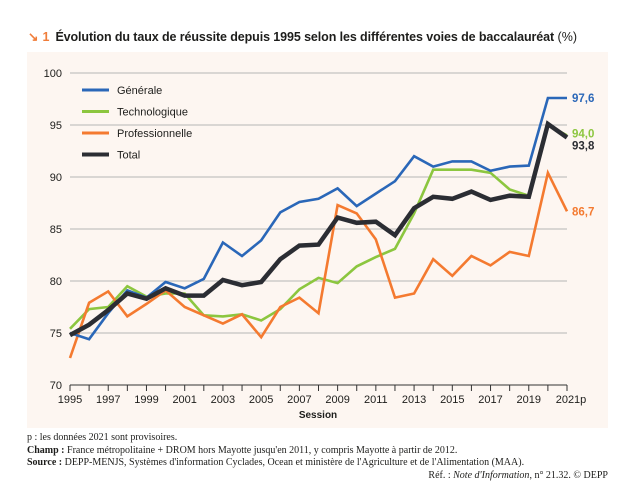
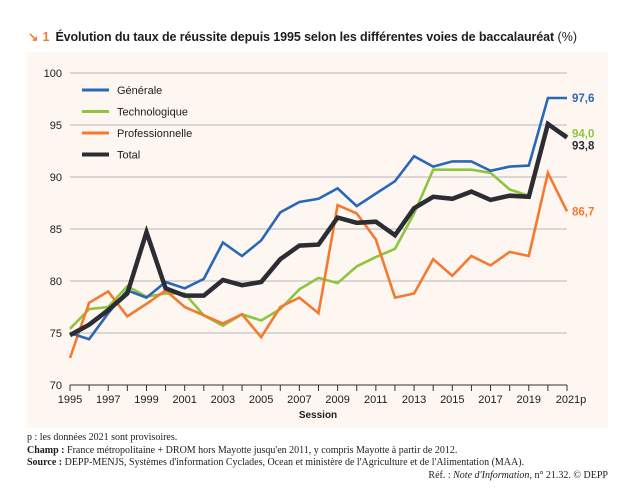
Total/1999: 78.3 -> 84.7
Technologique/2003: 76.6 -> 75.7
